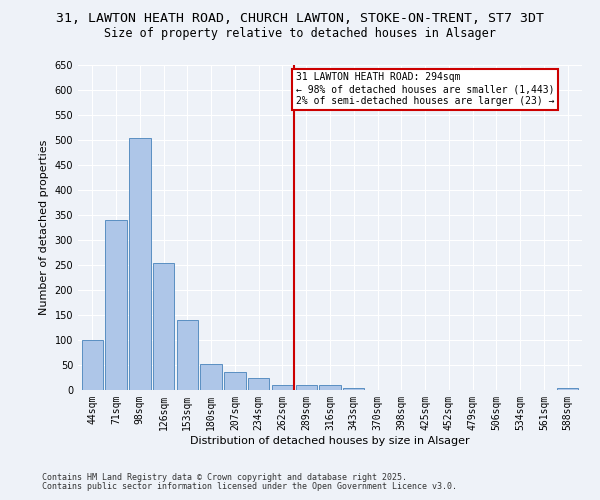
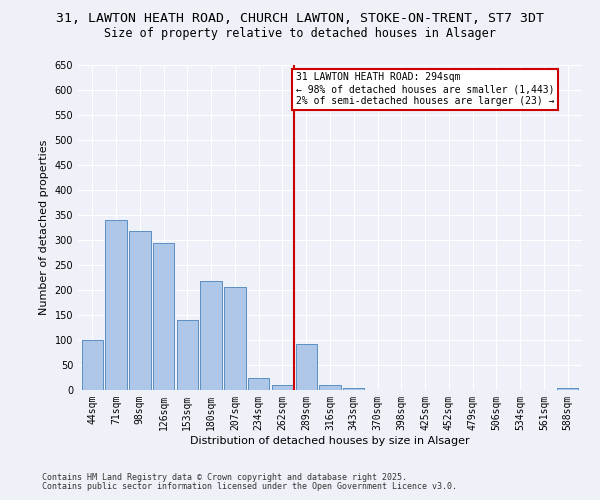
98sqm: 505 -> 318
126sqm: 255 -> 294
180sqm: 53 -> 218
207sqm: 37 -> 206
289sqm: 10 -> 92
